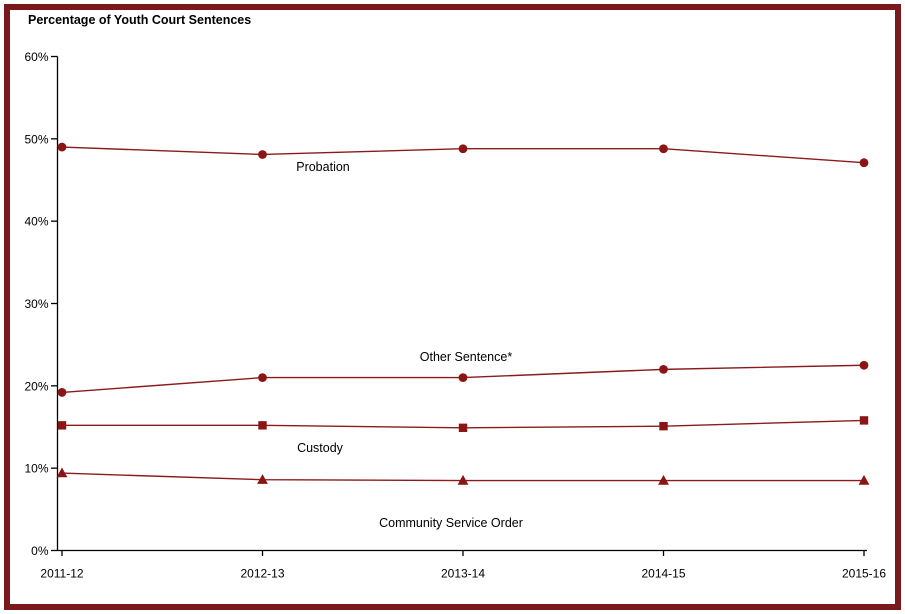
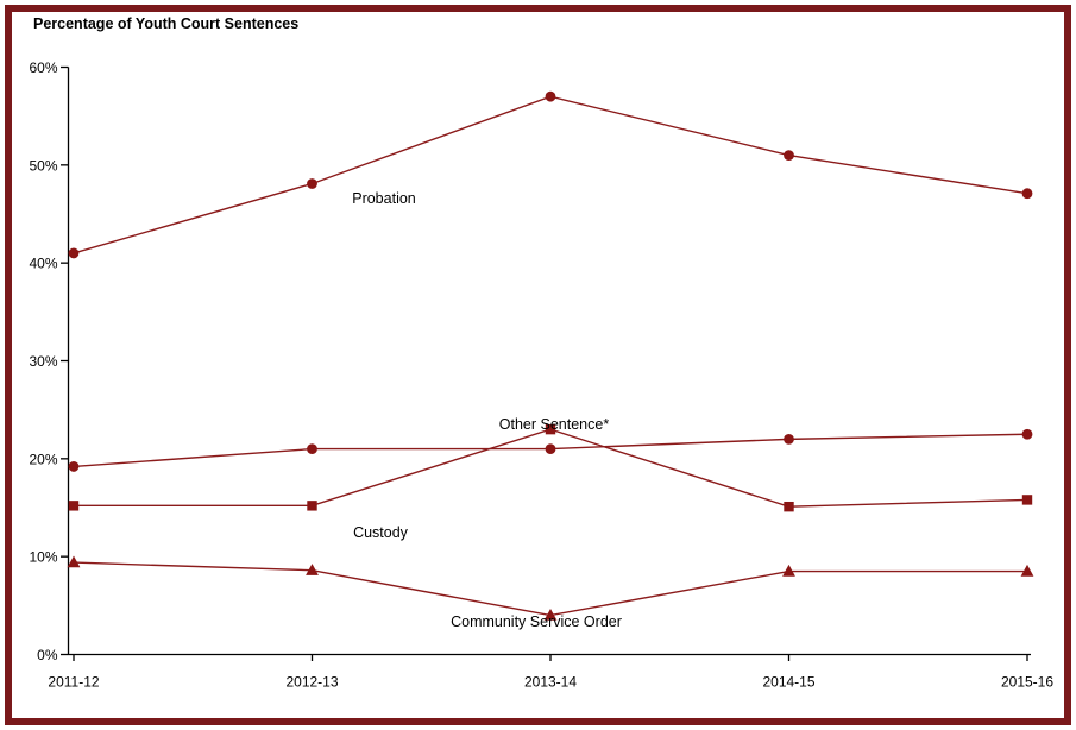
Probation/2011-12: 49% -> 41%
Probation/2013-14: 49% -> 57%
Custody/2013-14: 15% -> 23%
Community Service Order/2013-14: 8% -> 4%
Probation/2014-15: 49% -> 51%
